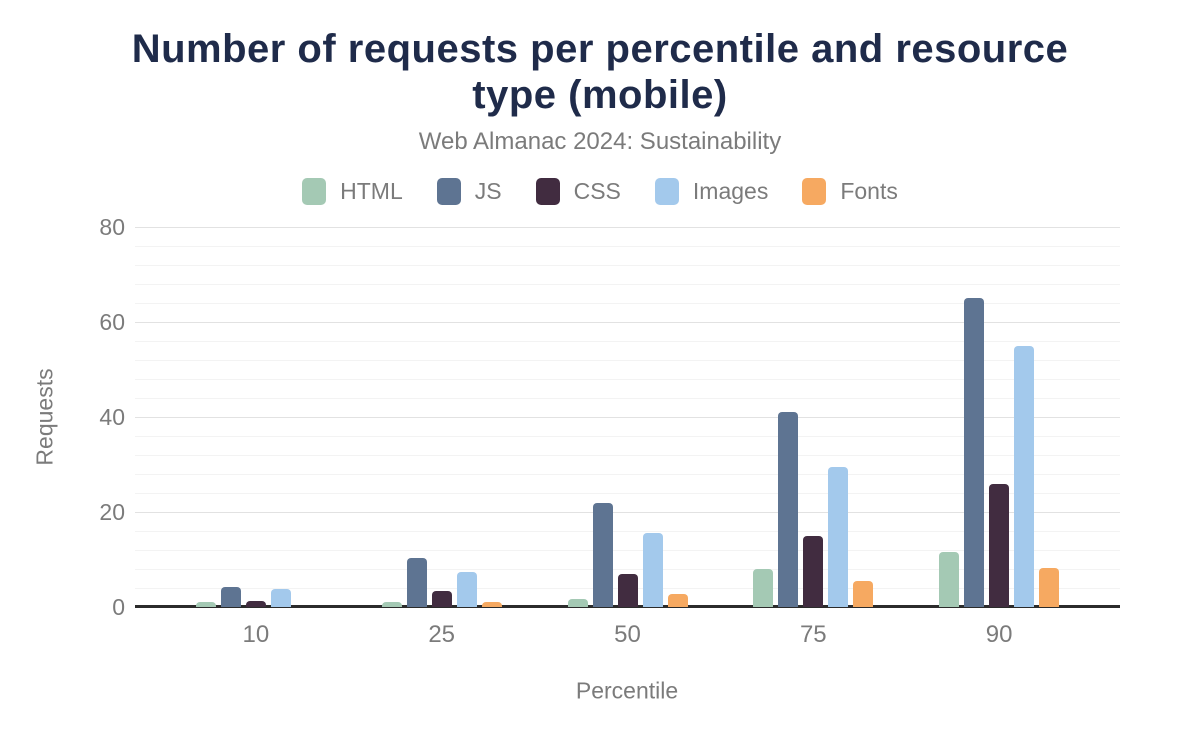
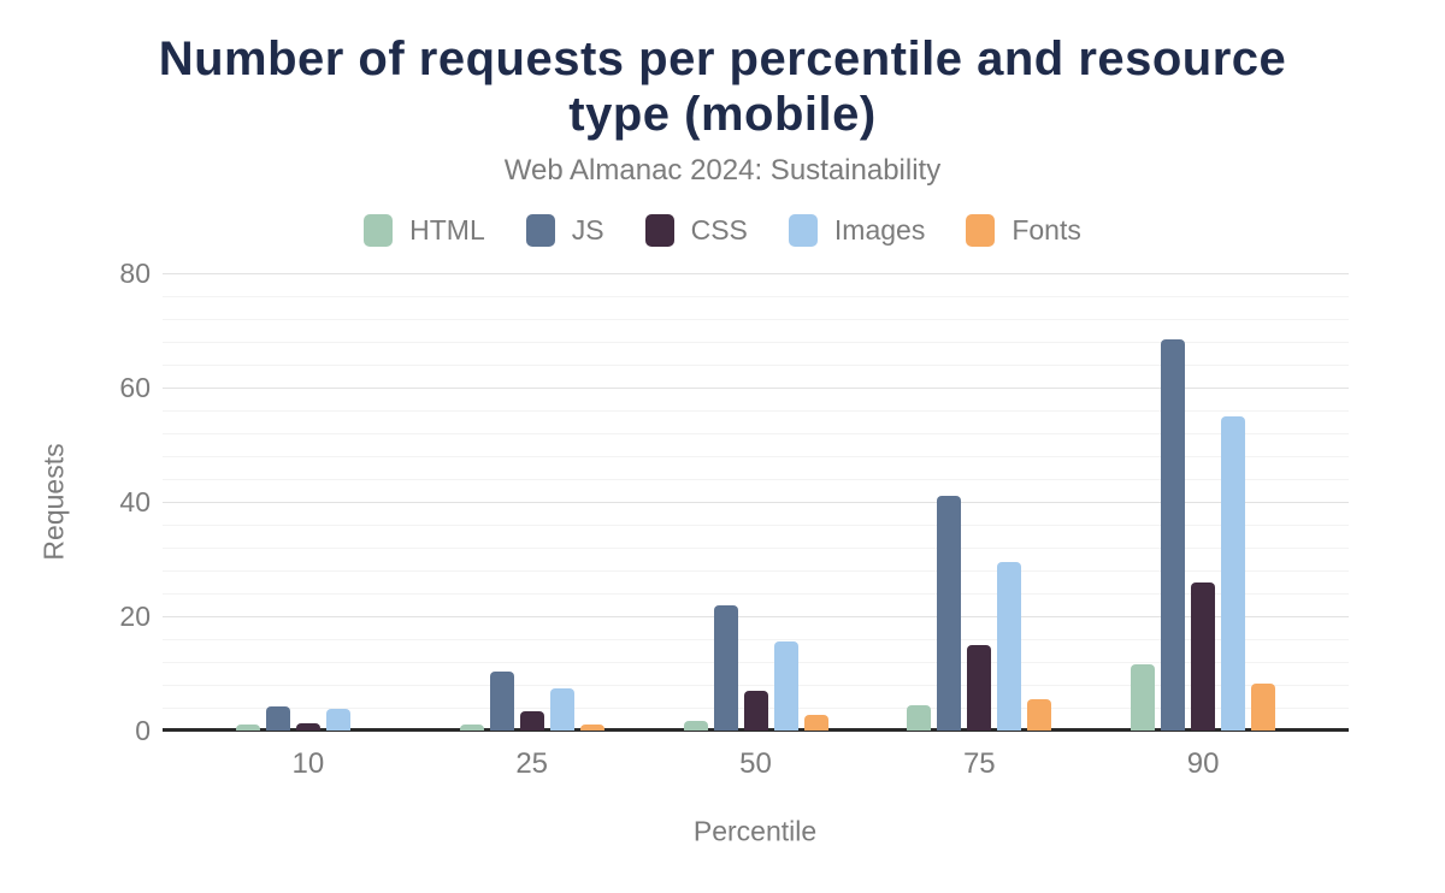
HTML/75: 8 -> 4
JS/90: 65 -> 68
